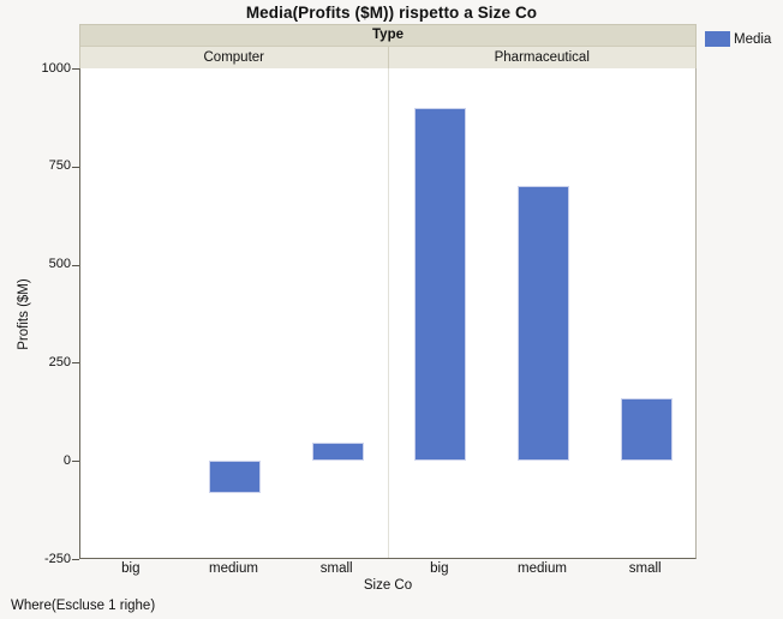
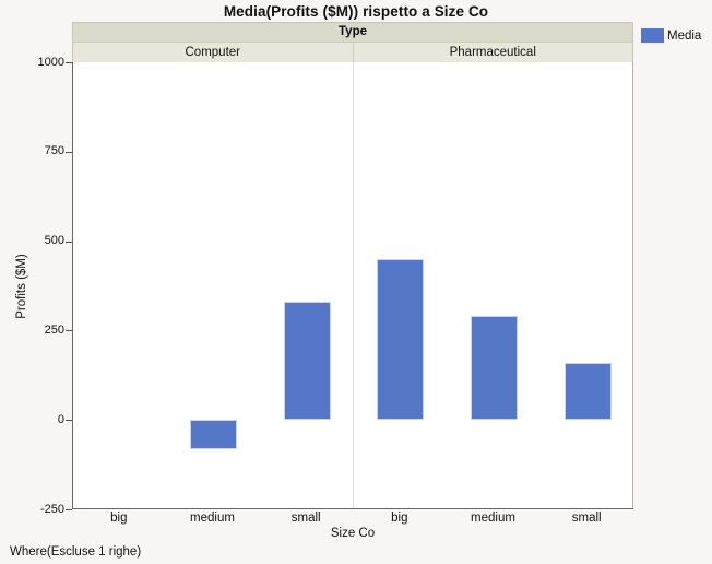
Pharmaceutical/big: 900 -> 450
Pharmaceutical/medium: 700 -> 290
Computer/small: 40 -> 330
